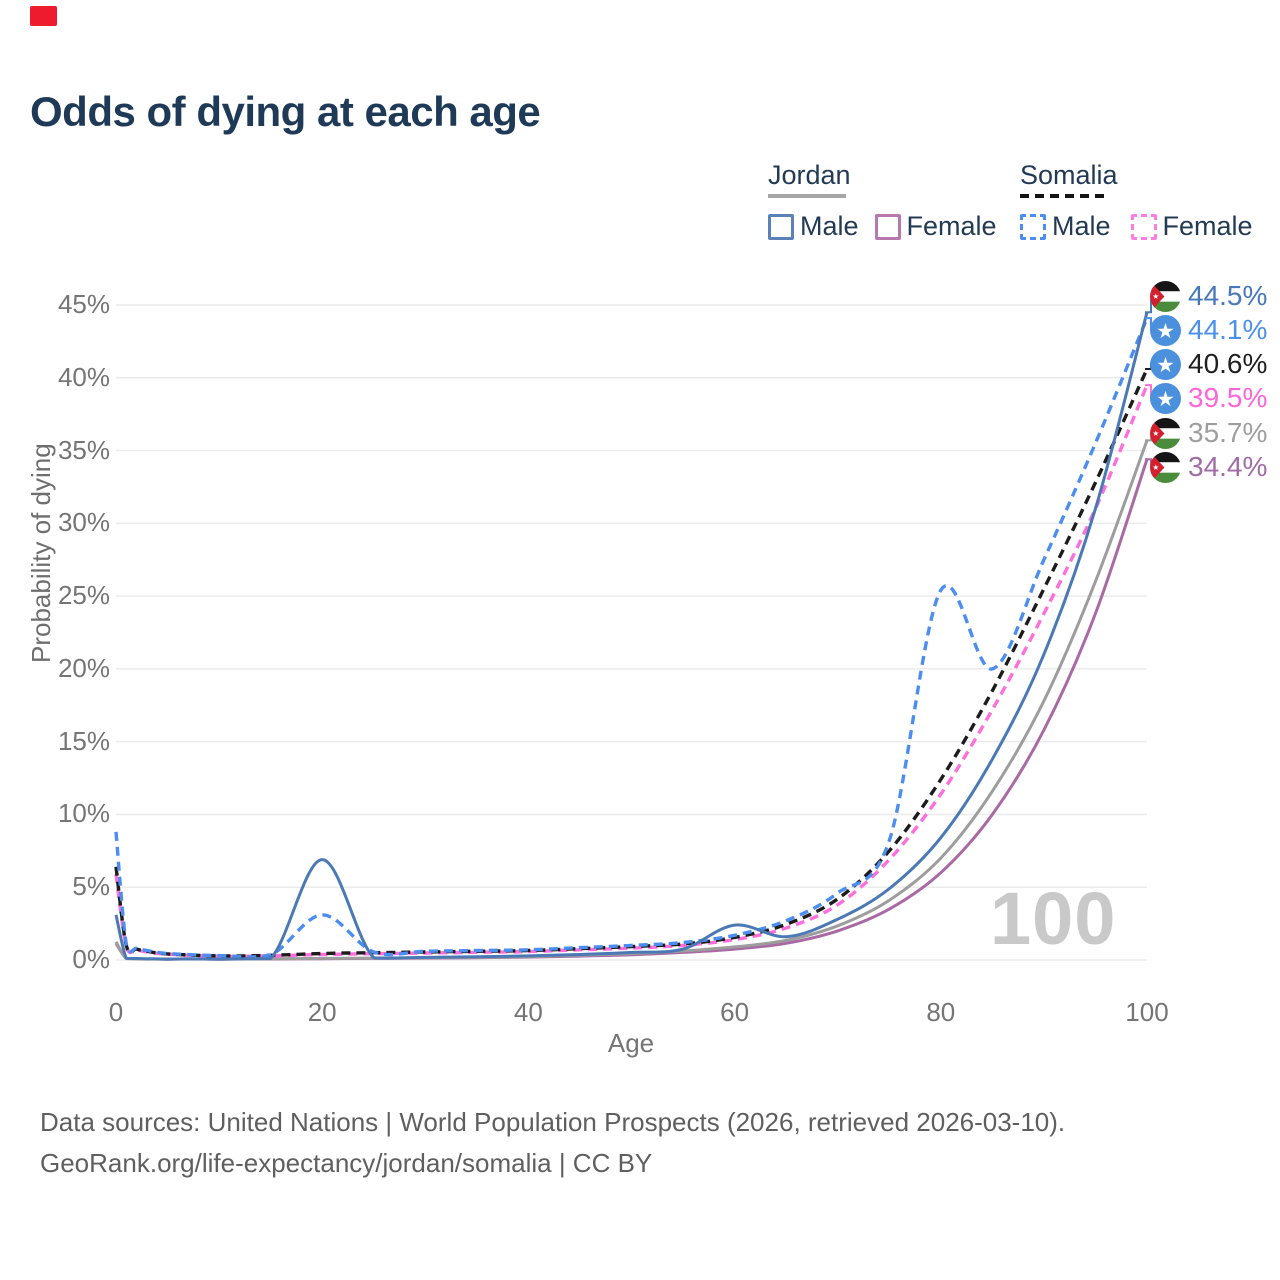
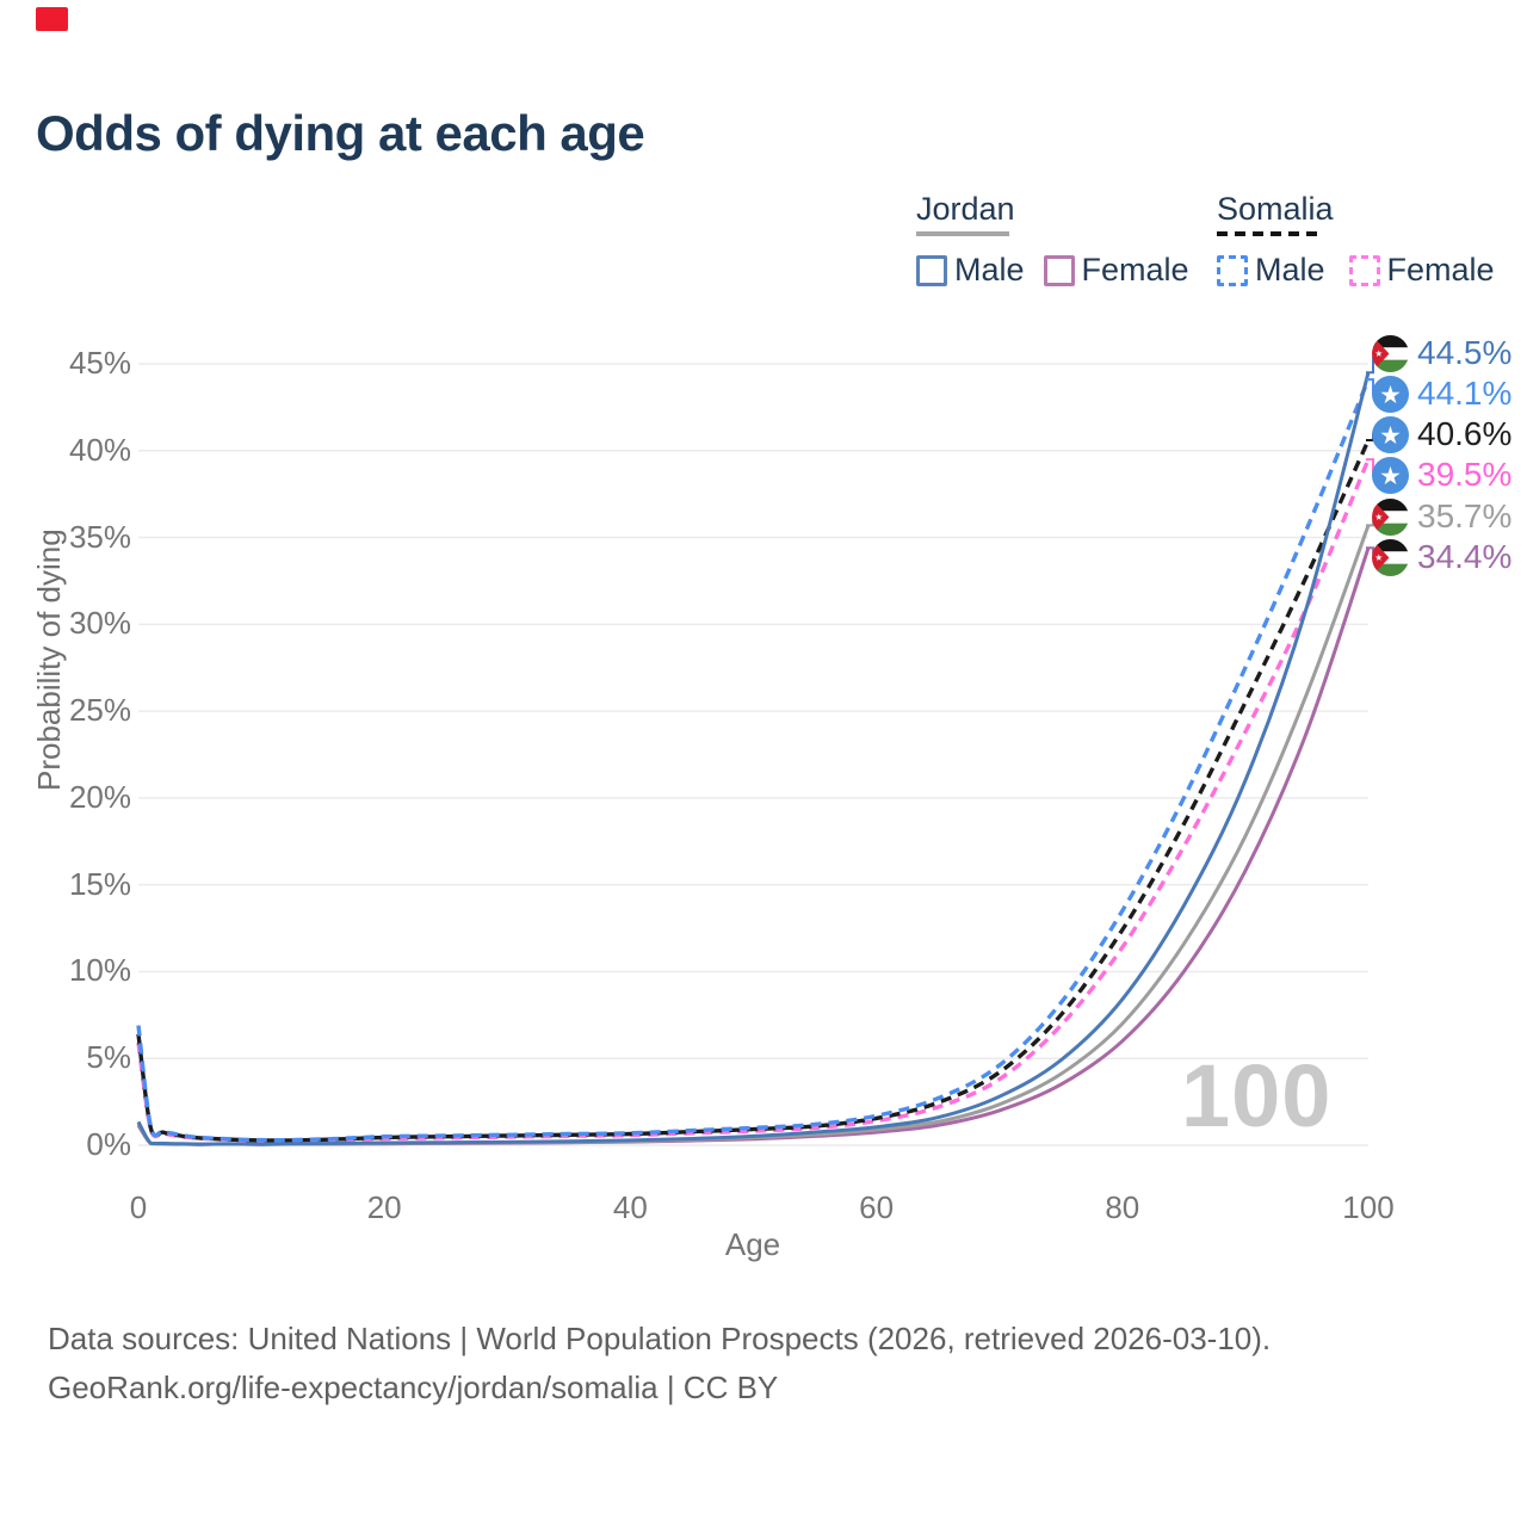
Jordan Male/0: 3.1% -> 1.4%
Somalia Male/0: 8.8% -> 6.9%
Jordan Male/20: 6.9% -> 0.1%
Somalia Male/20: 3.1% -> 0.5%
Jordan Male/60: 2.4% -> 1.1%
Somalia Male/80: 25.4% -> 13.5%
